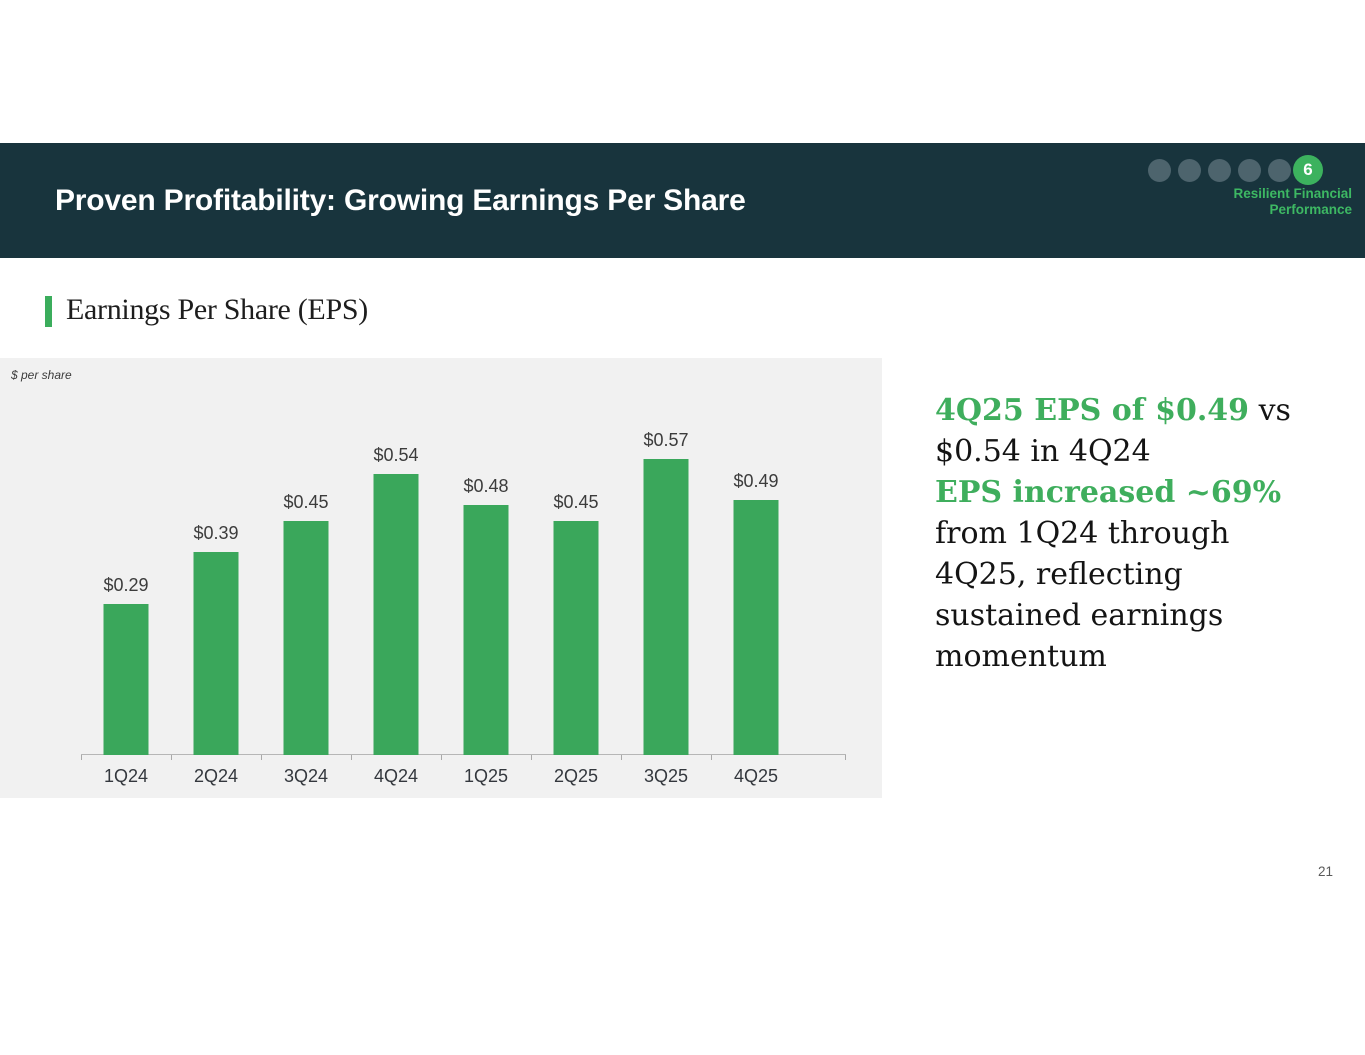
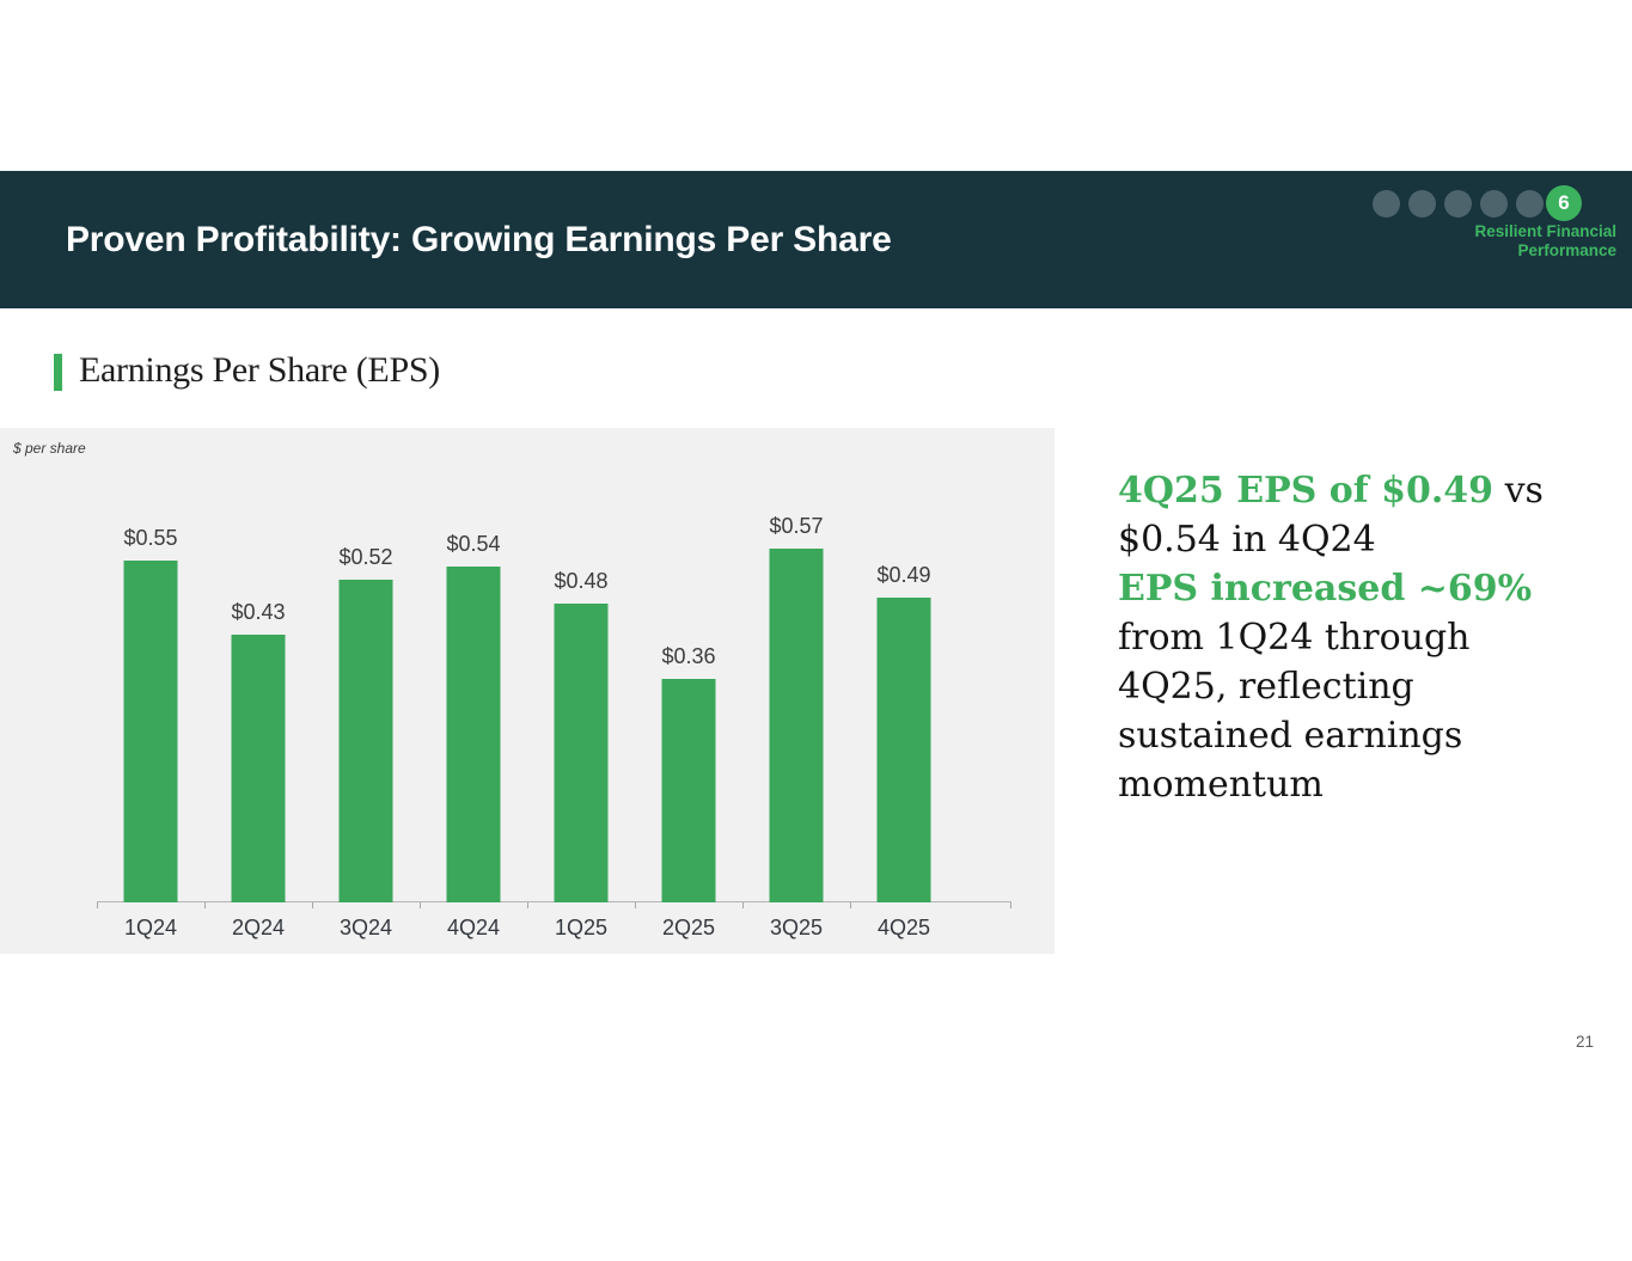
1Q24: $0.29 -> $0.55
2Q24: $0.39 -> $0.43
3Q24: $0.45 -> $0.52
2Q25: $0.45 -> $0.36
